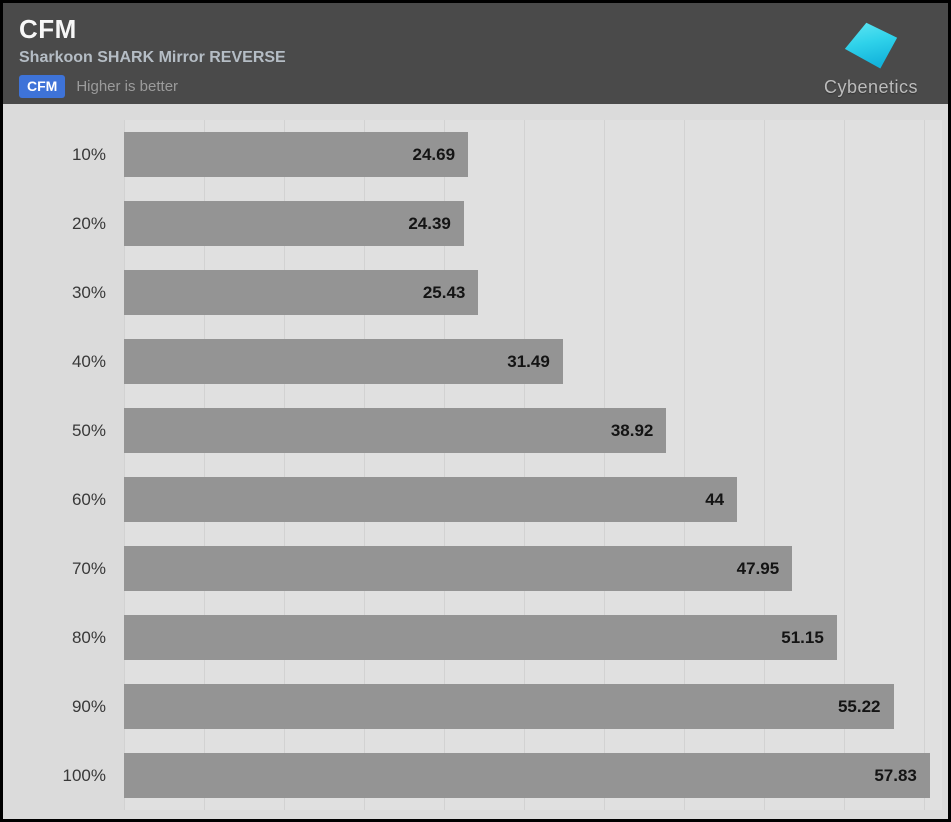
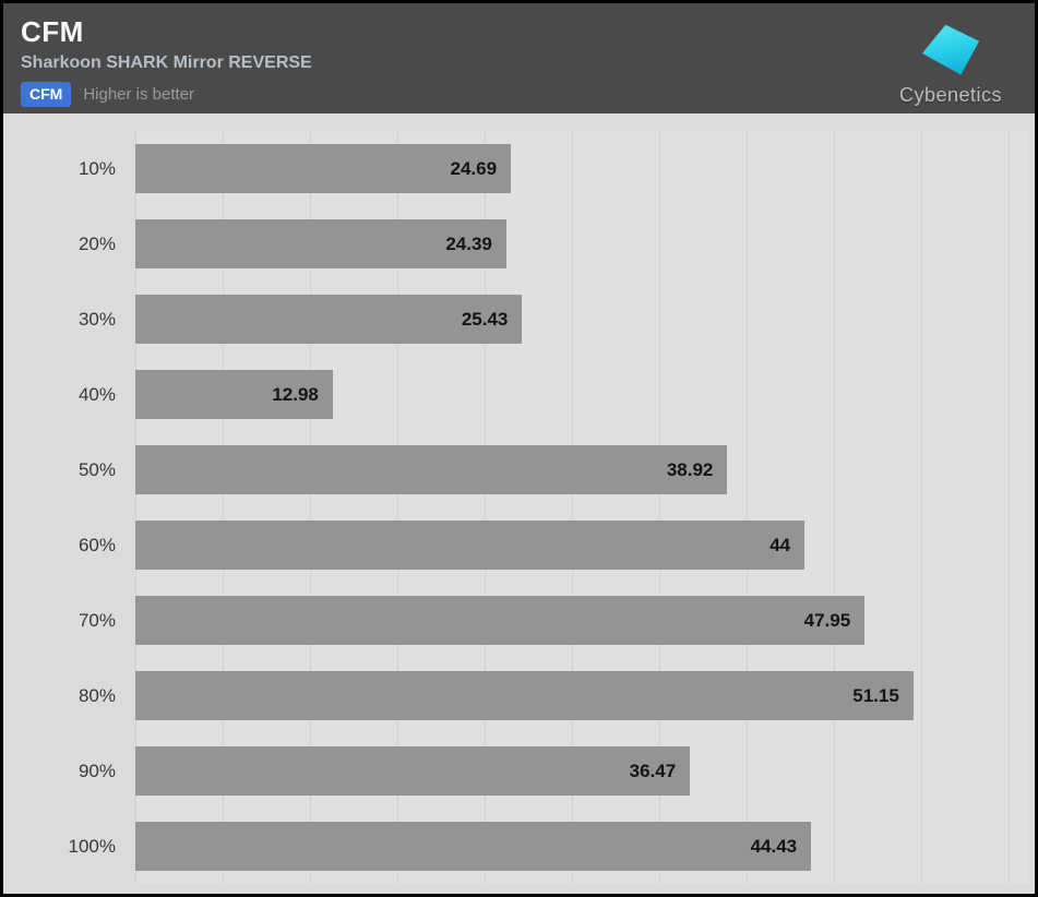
40%: 31.49 -> 12.98
90%: 55.22 -> 36.47
100%: 57.83 -> 44.43
